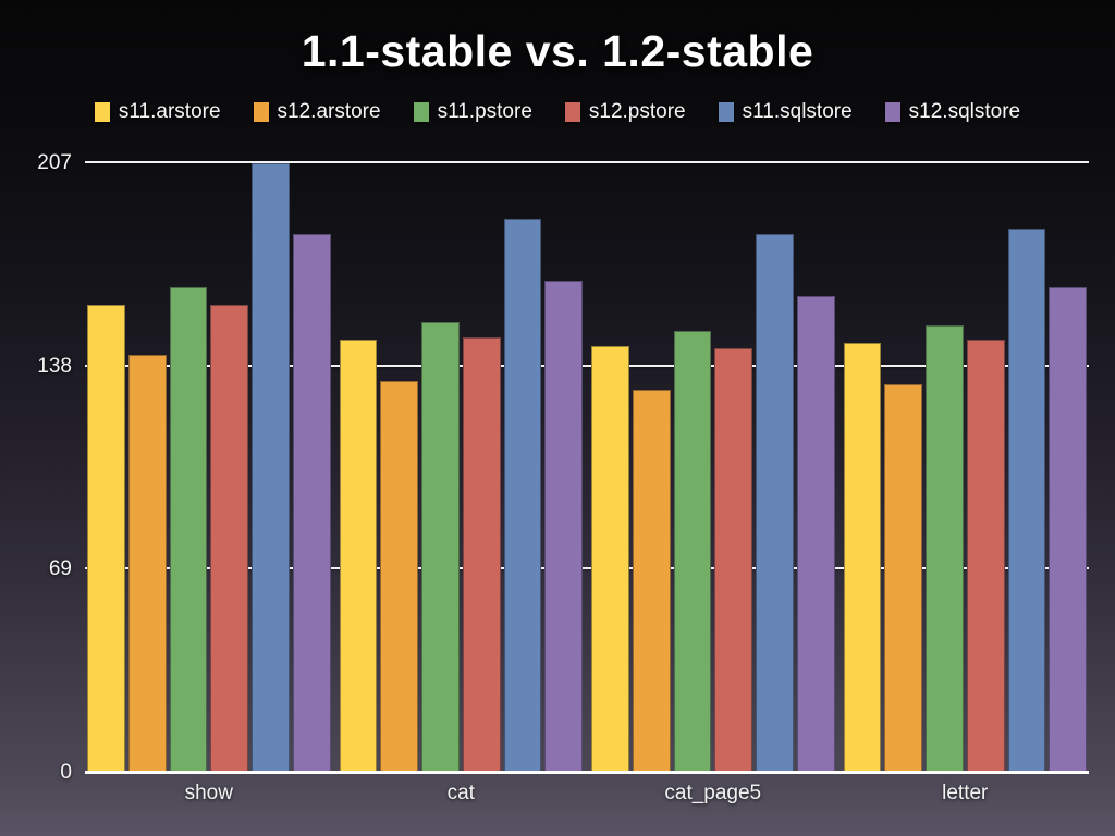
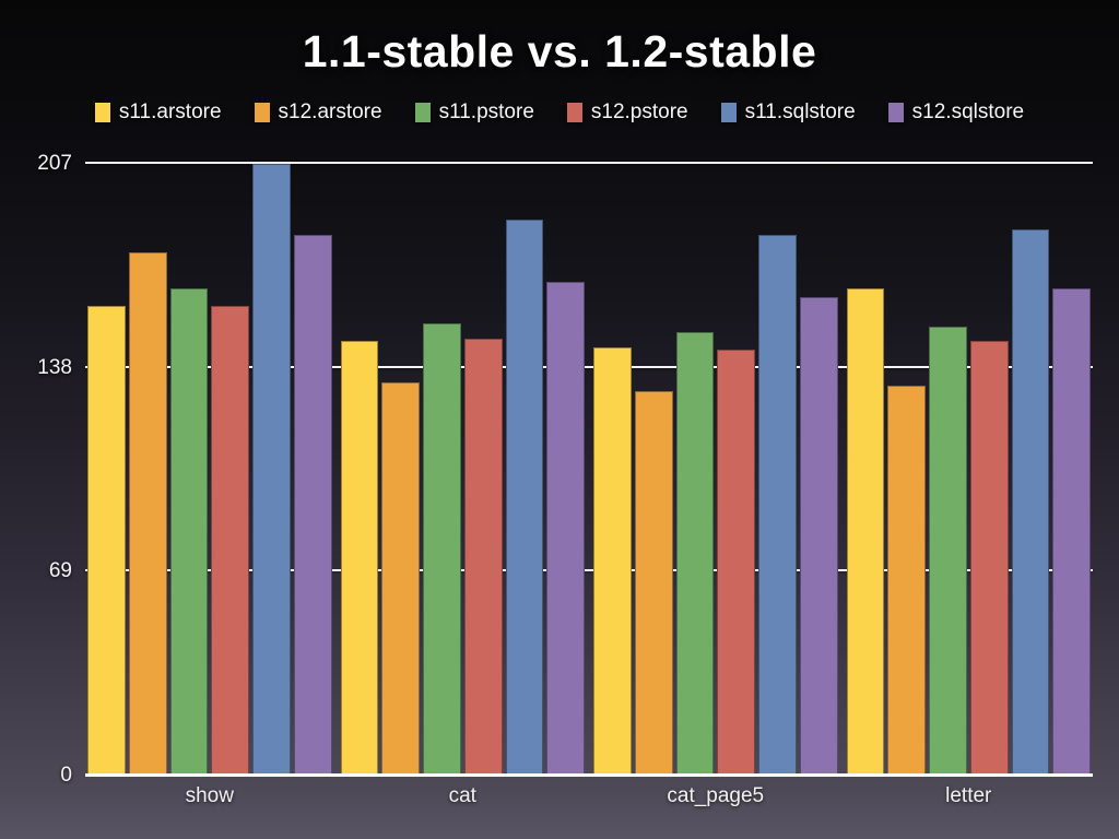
s12.arstore/show: 142 -> 177
s11.arstore/letter: 146 -> 165
